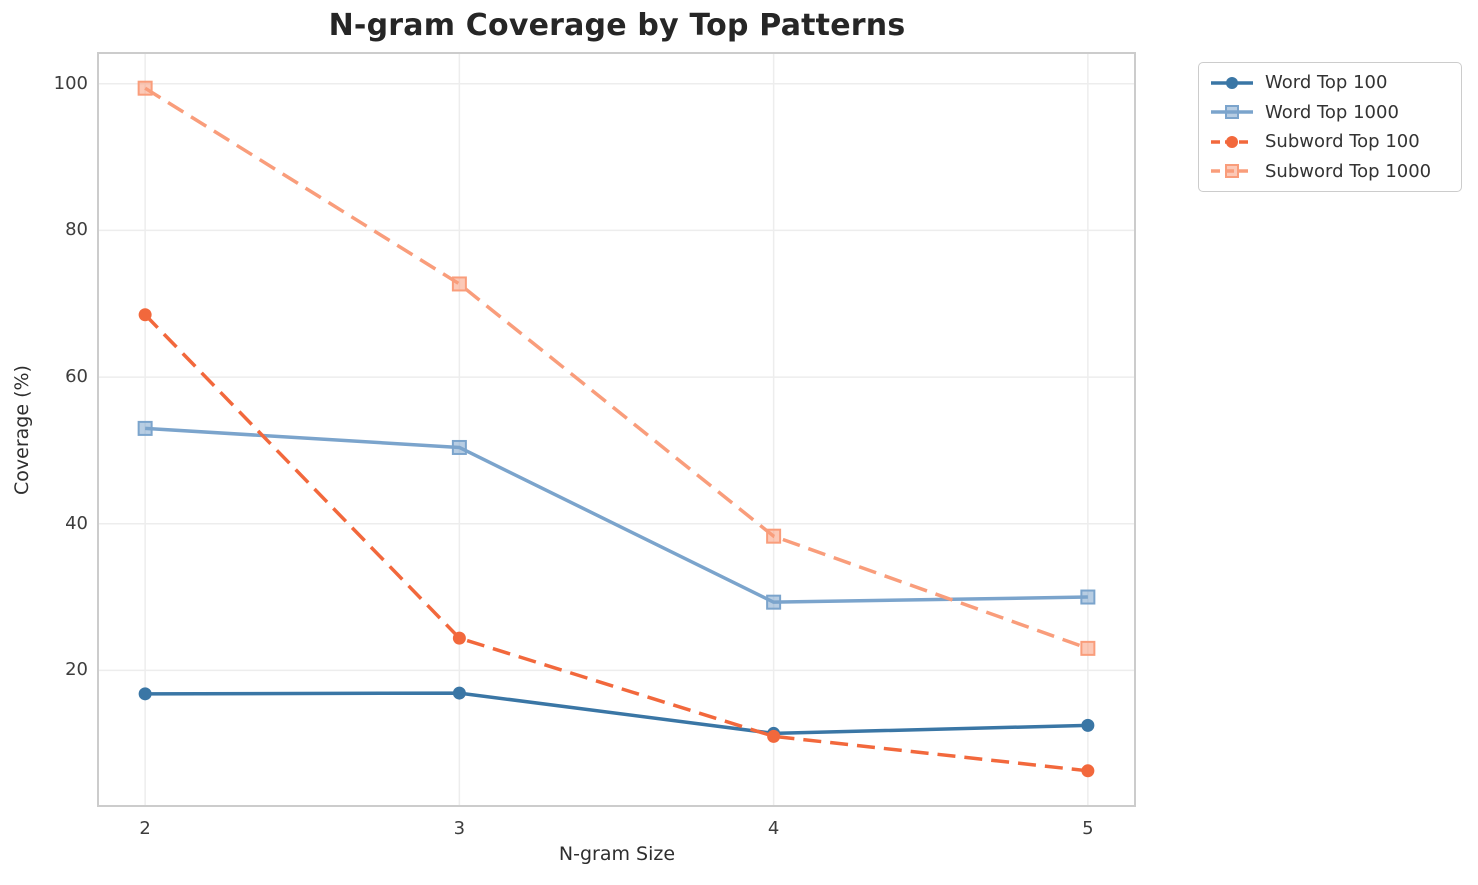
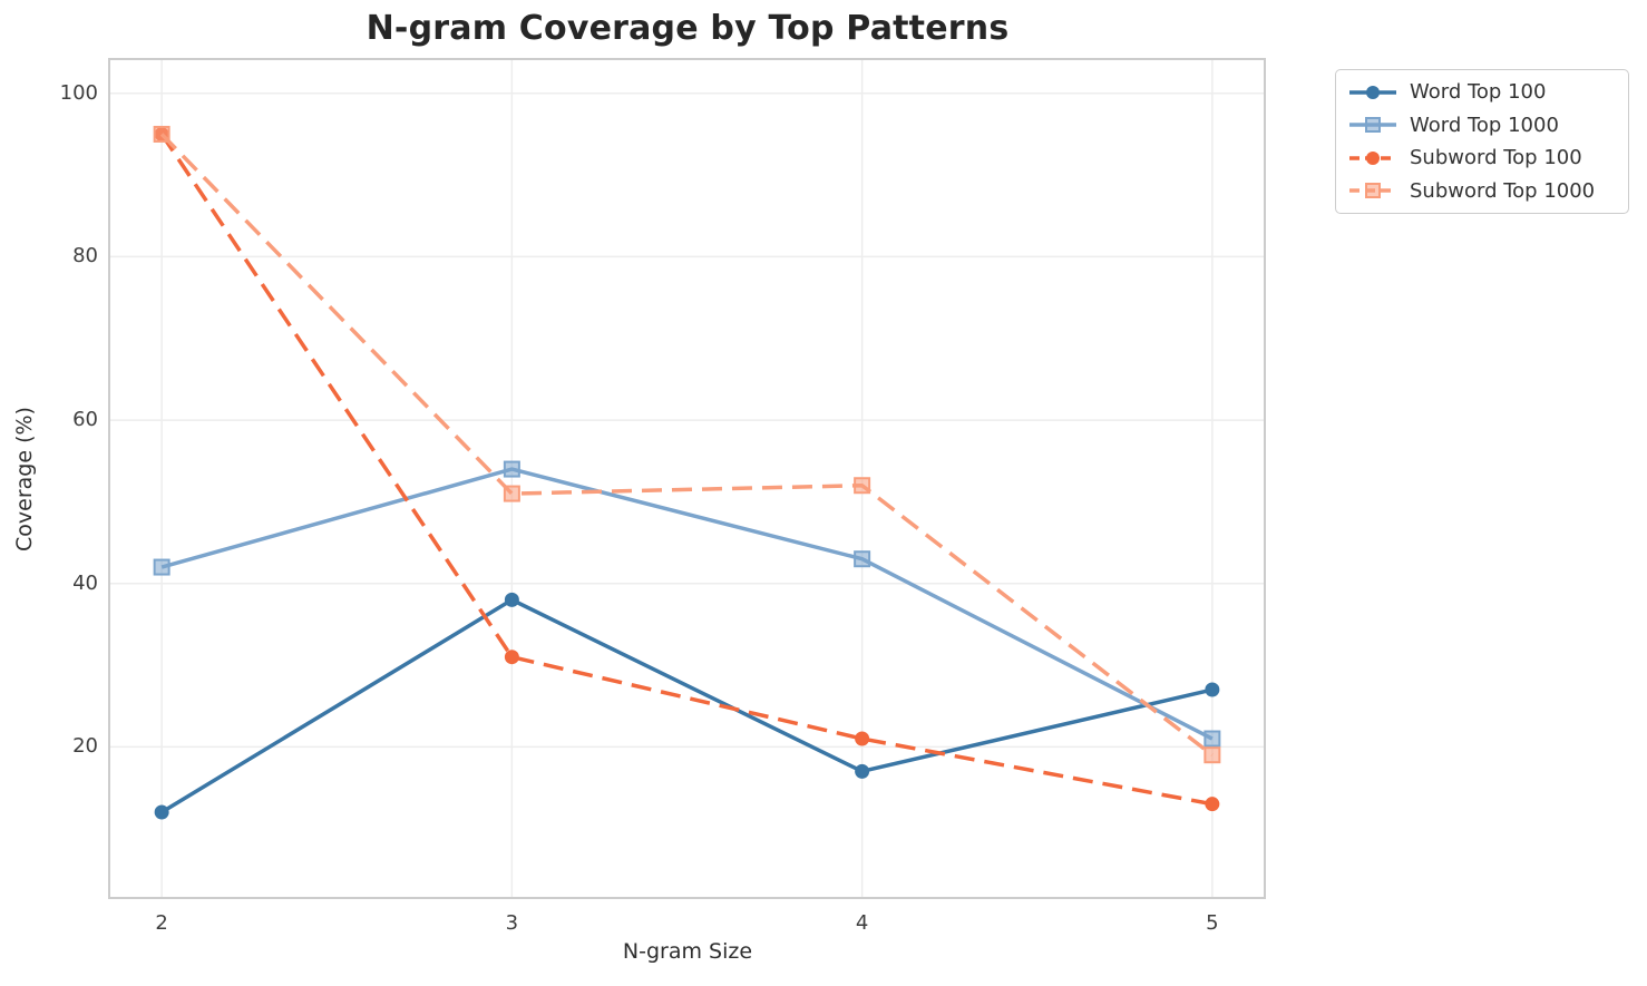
Word Top 100/2: 17 -> 12
Word Top 1000/2: 53 -> 42
Subword Top 100/2: 68 -> 95
Subword Top 1000/2: 99 -> 95
Word Top 100/3: 17 -> 38
Word Top 1000/3: 50 -> 54
Subword Top 100/3: 24 -> 31
Subword Top 1000/3: 73 -> 51
Word Top 100/4: 11 -> 17
Word Top 1000/4: 29 -> 43
Subword Top 100/4: 11 -> 21
Subword Top 1000/4: 38 -> 52
Word Top 100/5: 12 -> 27
Word Top 1000/5: 30 -> 21
Subword Top 100/5: 6 -> 13
Subword Top 1000/5: 23 -> 19
